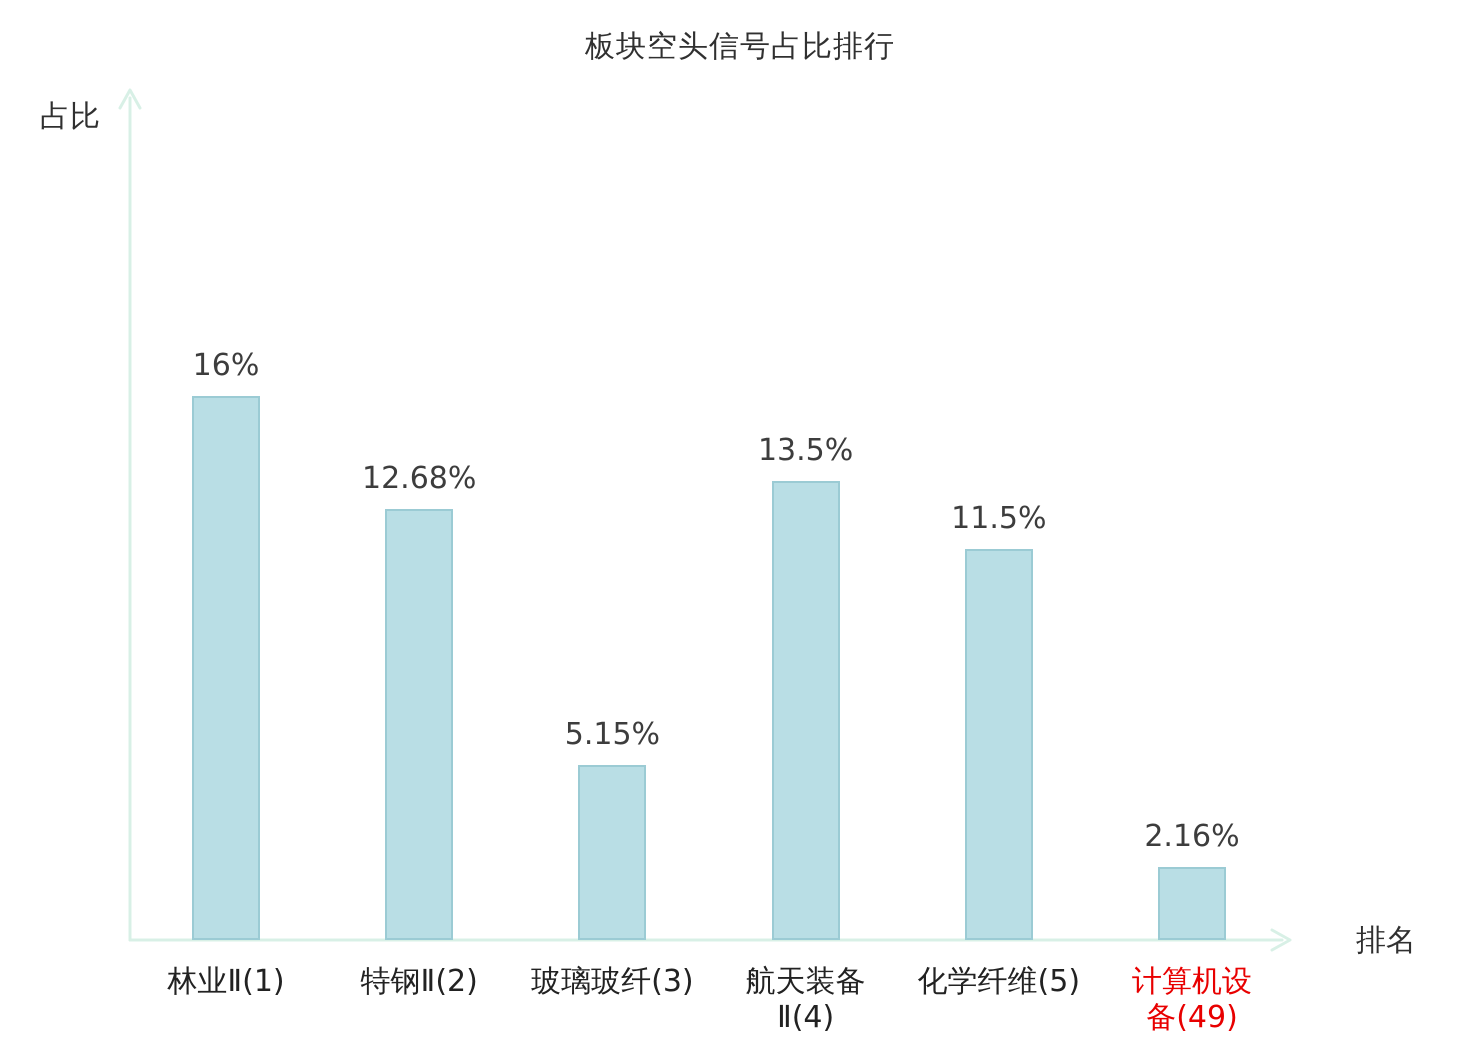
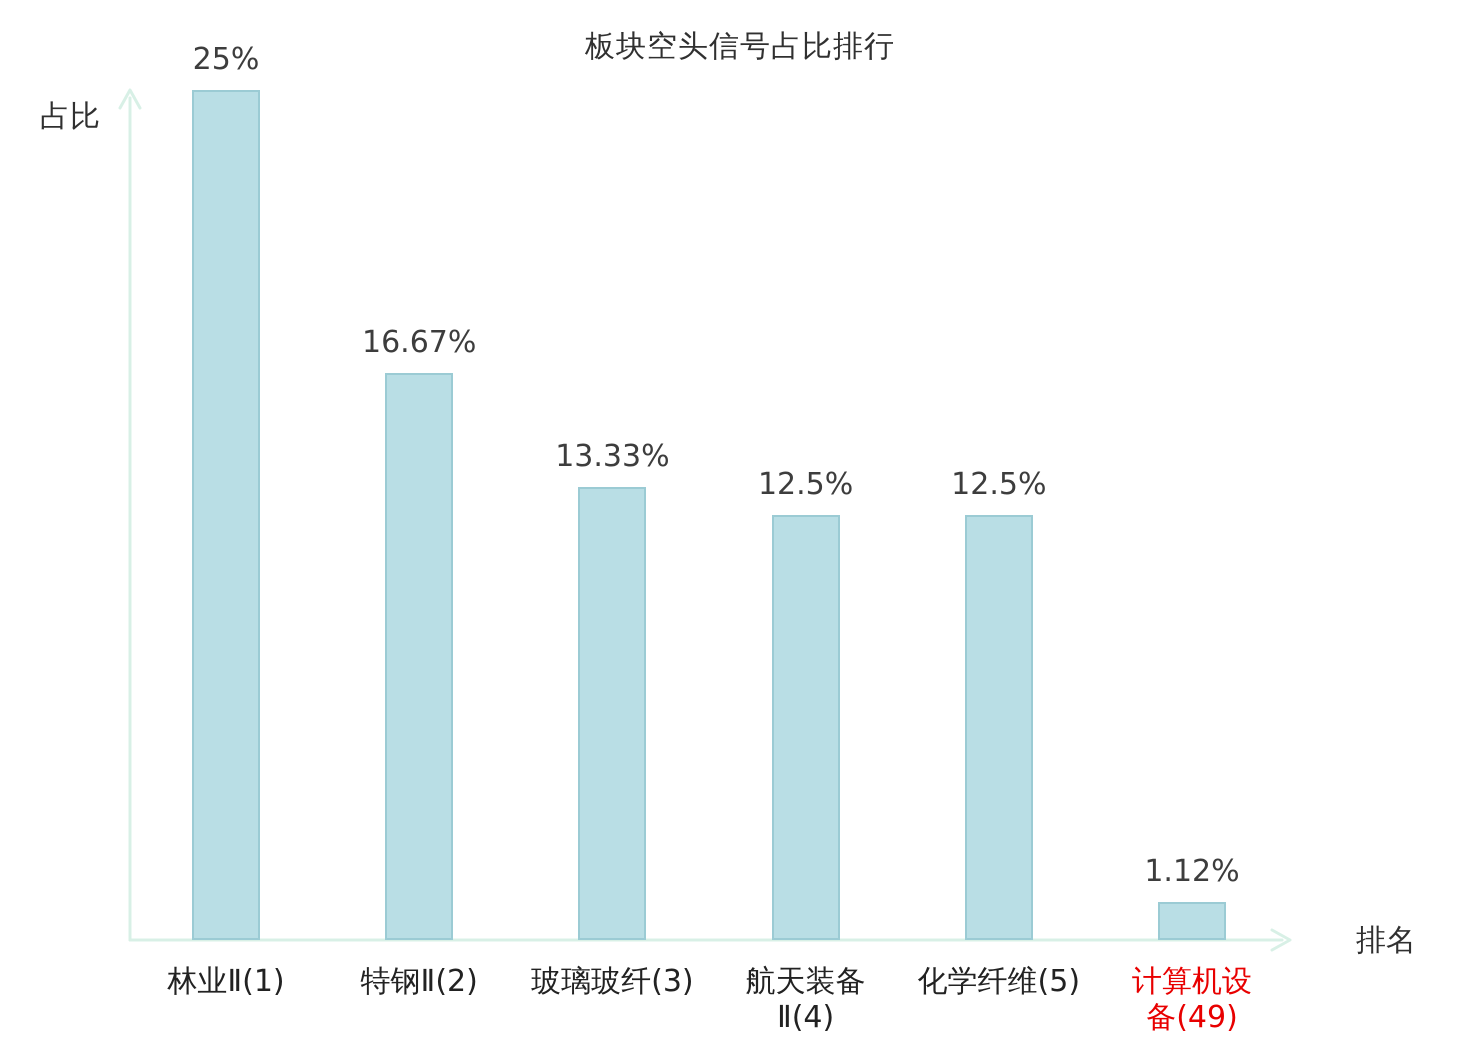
林业Ⅱ(1): 16% -> 25%
特钢Ⅱ(2): 12.68% -> 16.67%
玻璃玻纤(3): 5.15% -> 13.33%
航天装备 Ⅱ(4): 13.5% -> 12.5%
化学纤维(5): 11.5% -> 12.5%
计算机设 备(49): 2.16% -> 1.12%
